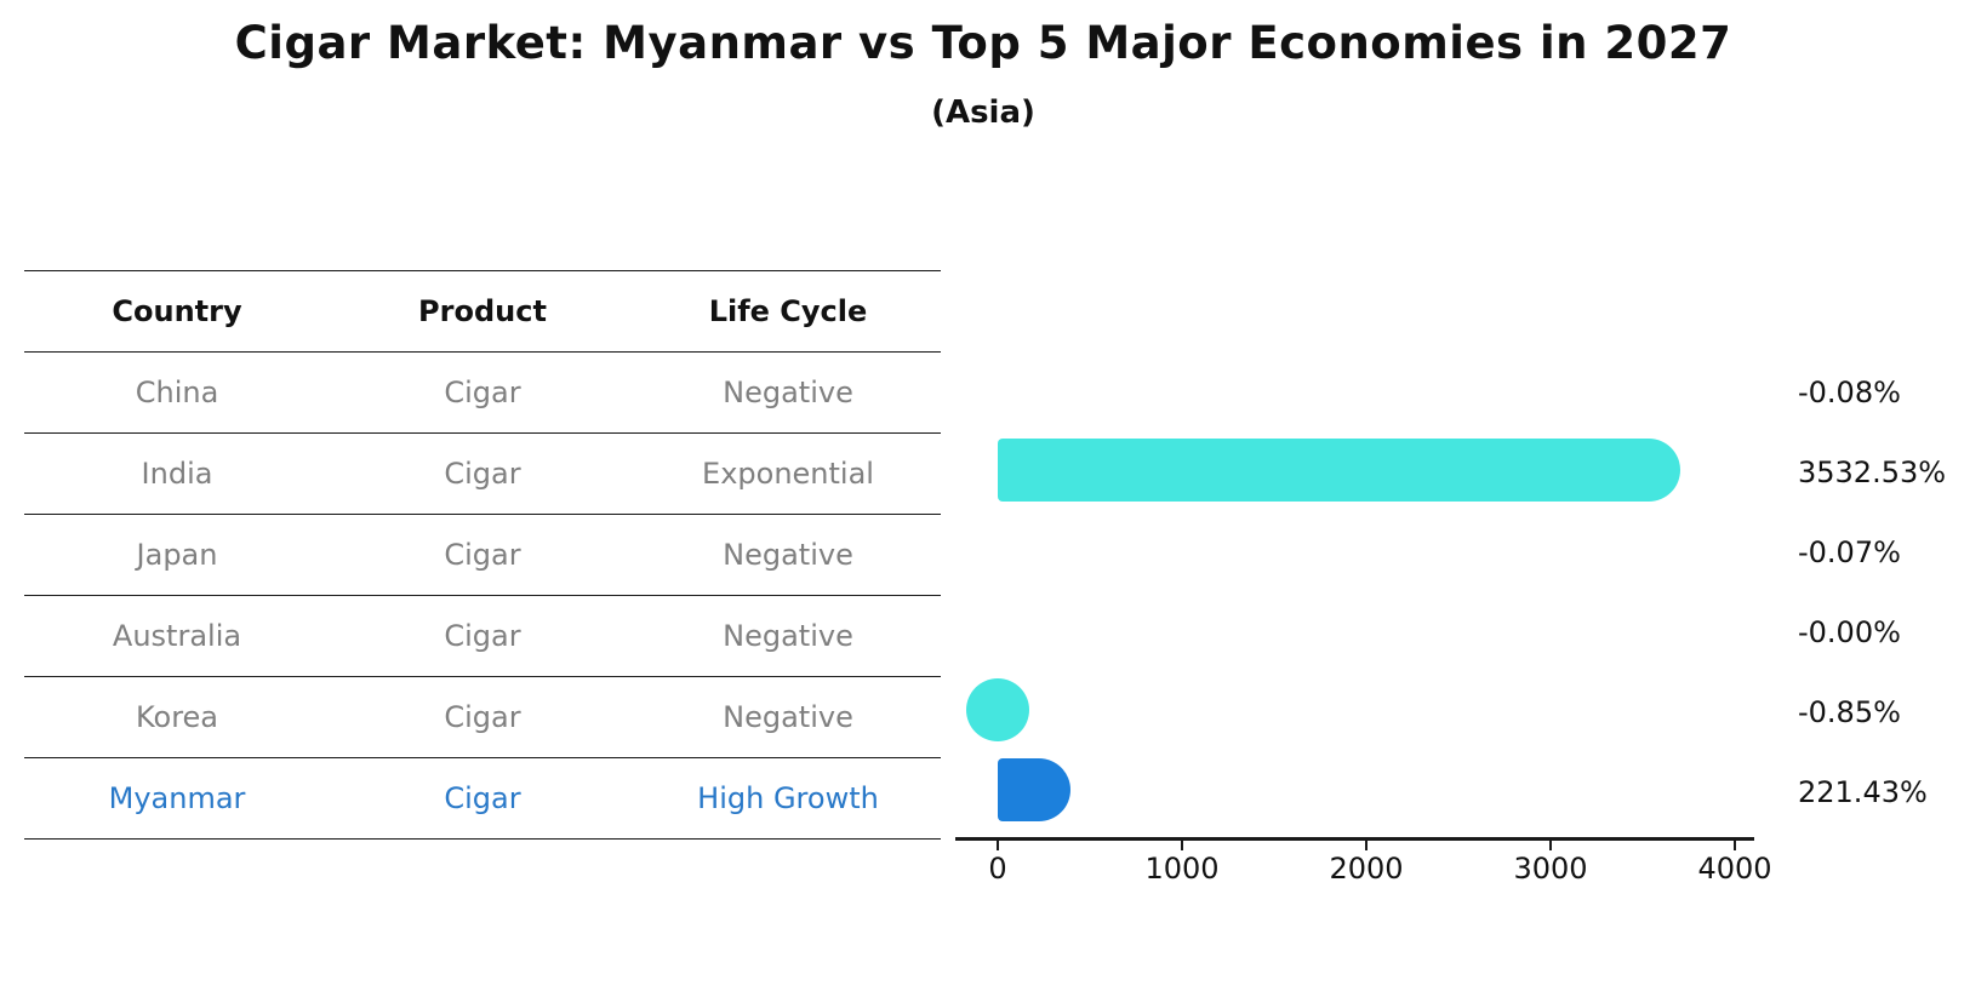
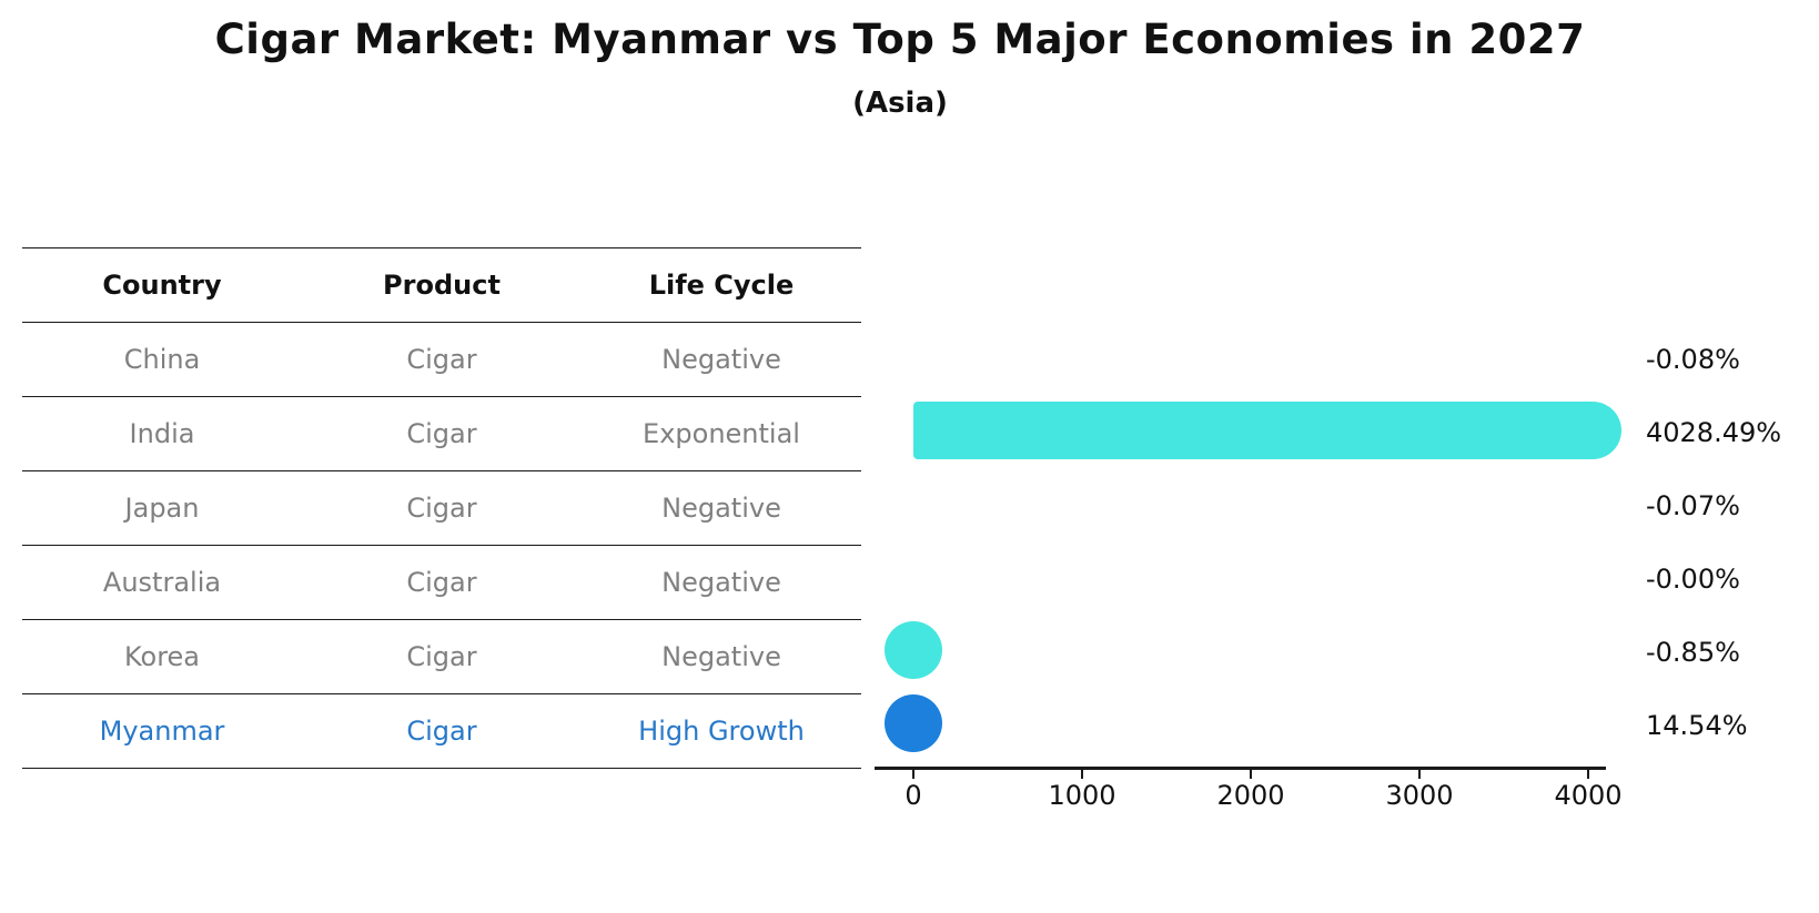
India: 3532.53% -> 4028.49%
Myanmar: 221.43% -> 14.54%
